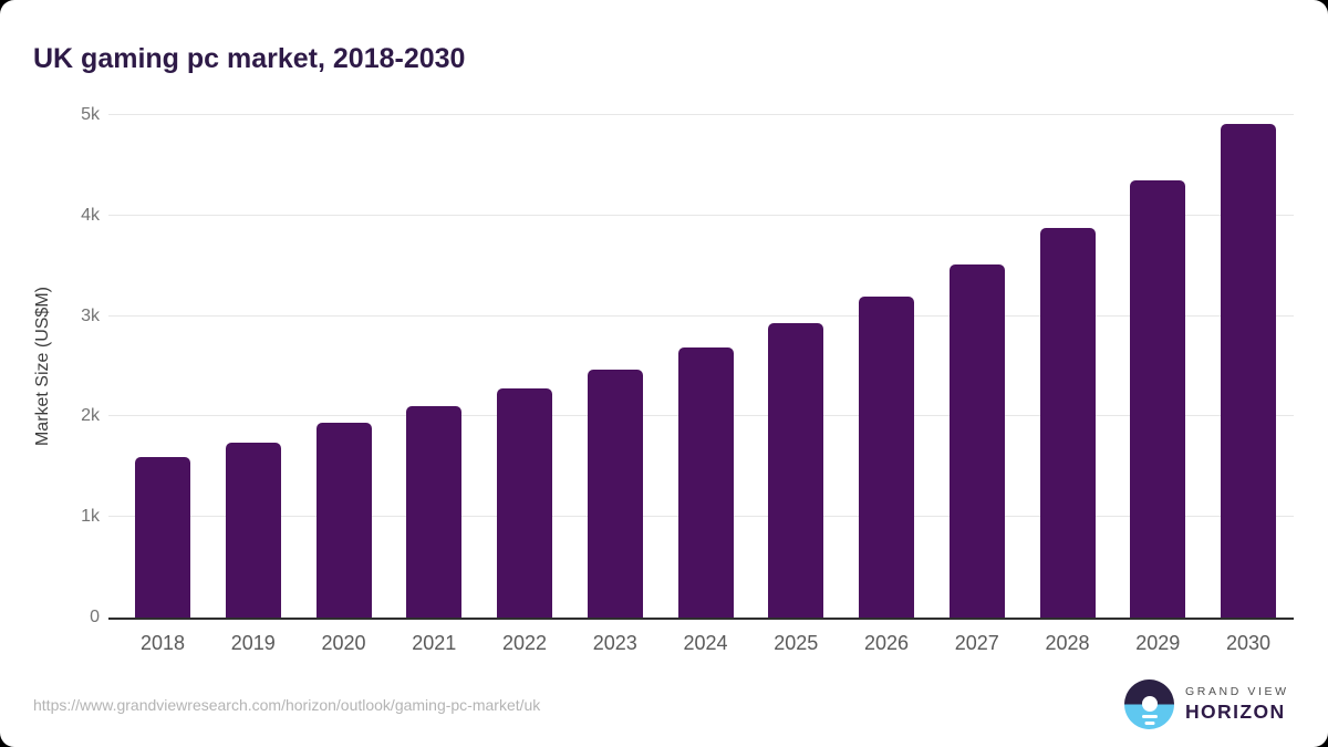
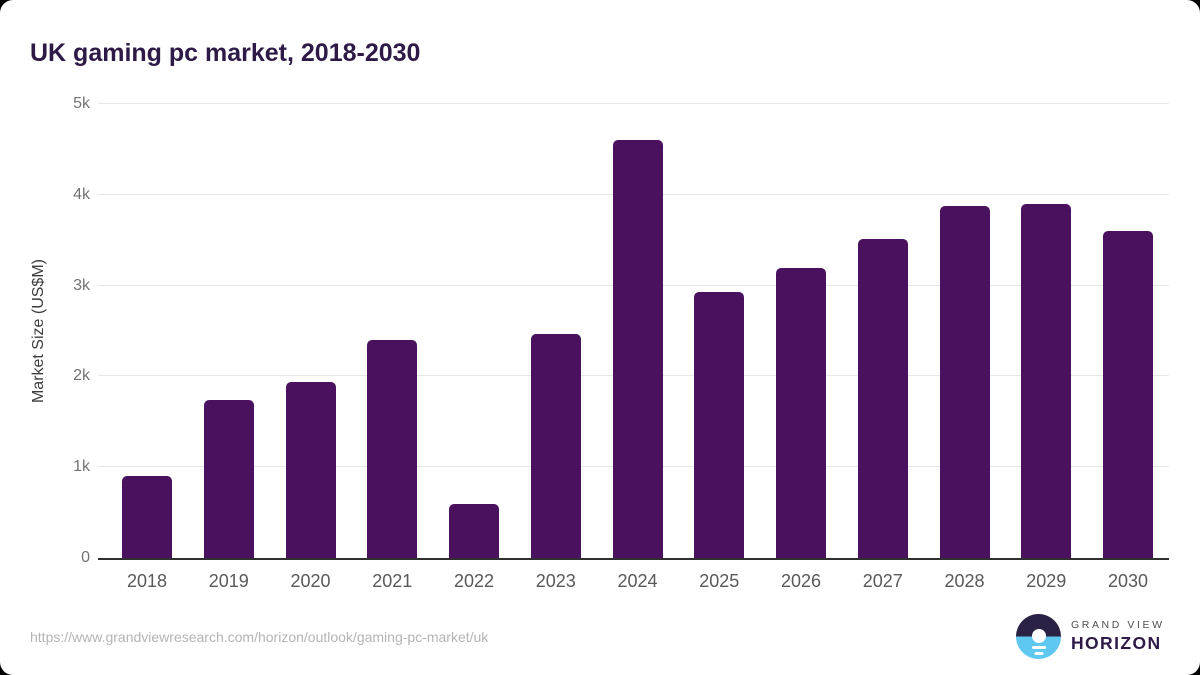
2018: 1.6k -> 0.9k
2021: 2.1k -> 2.4k
2022: 2.3k -> 0.6k
2024: 2.7k -> 4.6k
2029: 4.4k -> 3.9k
2030: 4.9k -> 3.6k
